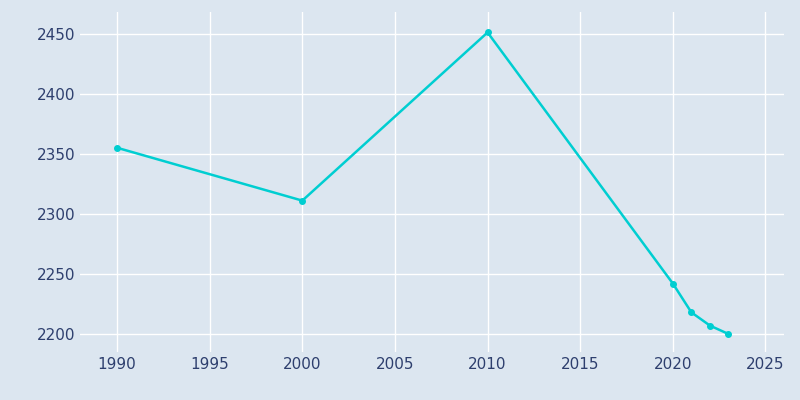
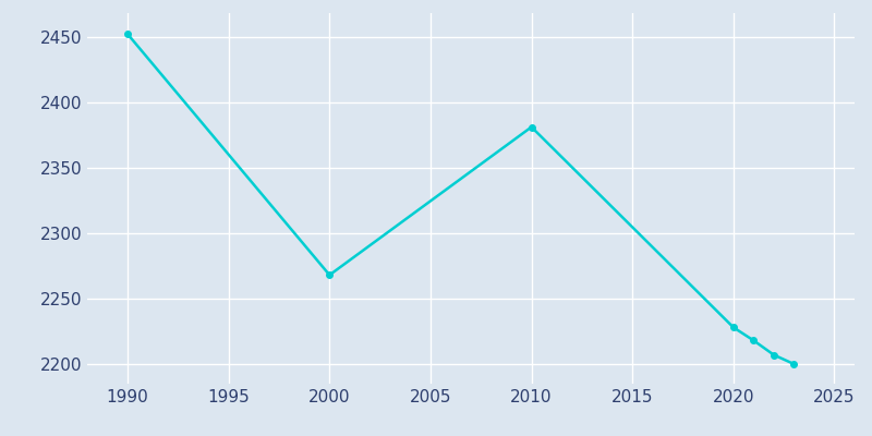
1990: 2355 -> 2452
2000: 2311 -> 2268
2010: 2451 -> 2381
2020: 2242 -> 2228
